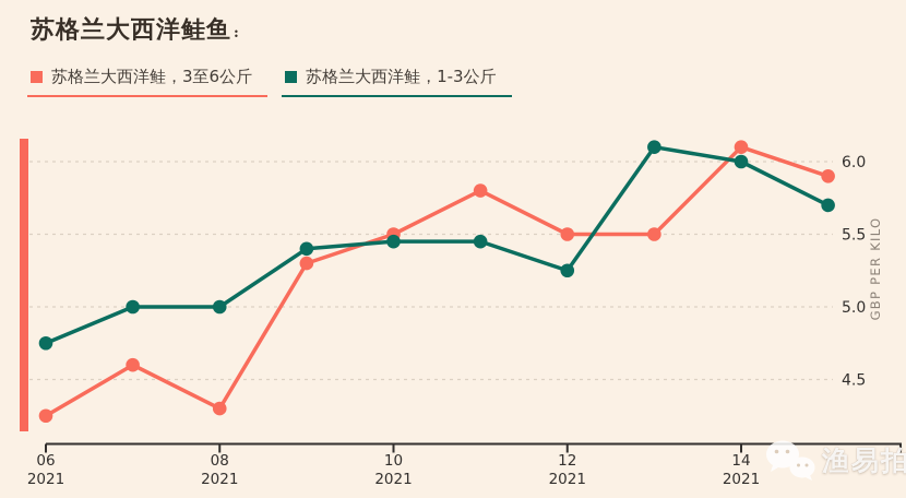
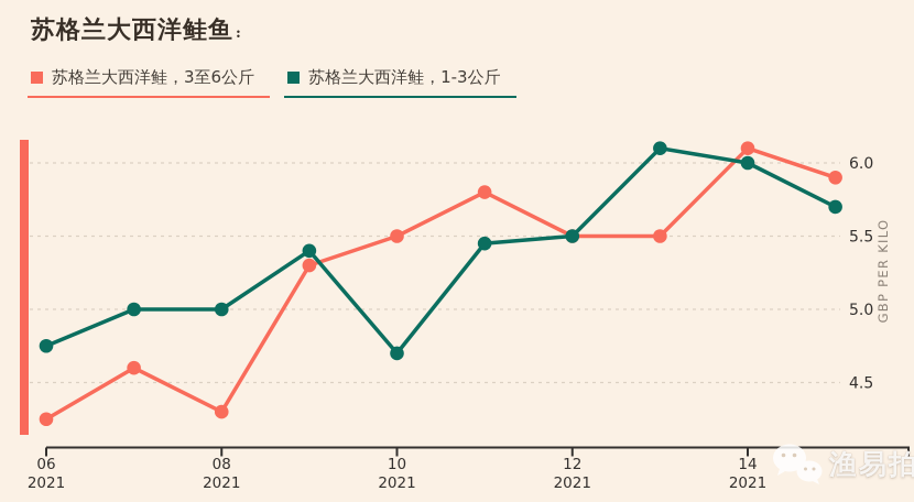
苏格兰大西洋鲑，1-3公斤/10: 5.45 -> 4.70
苏格兰大西洋鲑，1-3公斤/12: 5.25 -> 5.50
